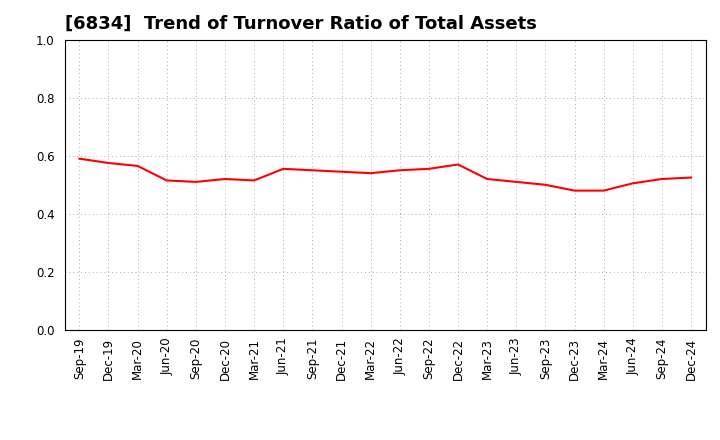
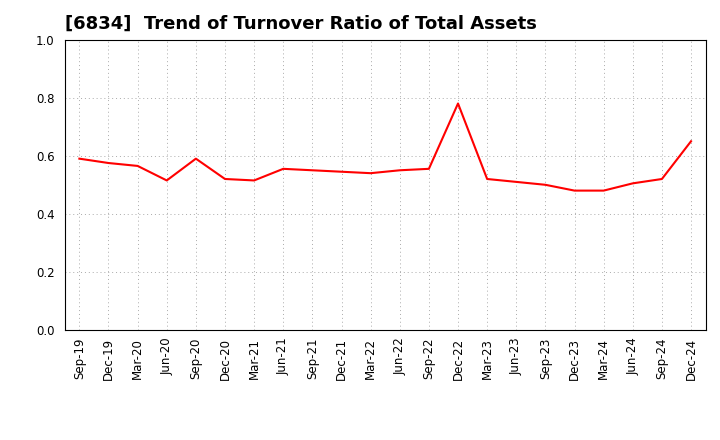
Sep-20: 0.510 -> 0.590
Dec-22: 0.570 -> 0.780
Dec-24: 0.525 -> 0.650
